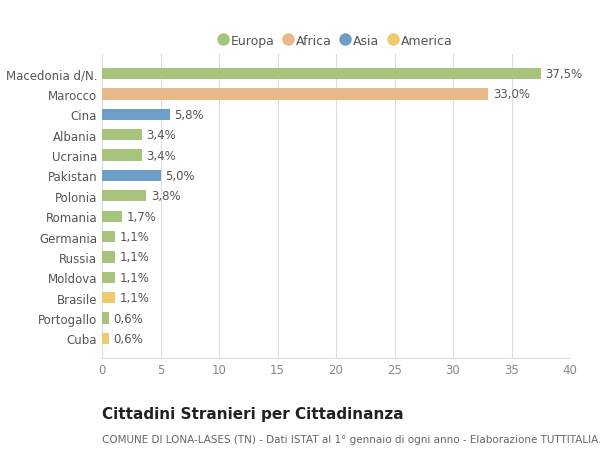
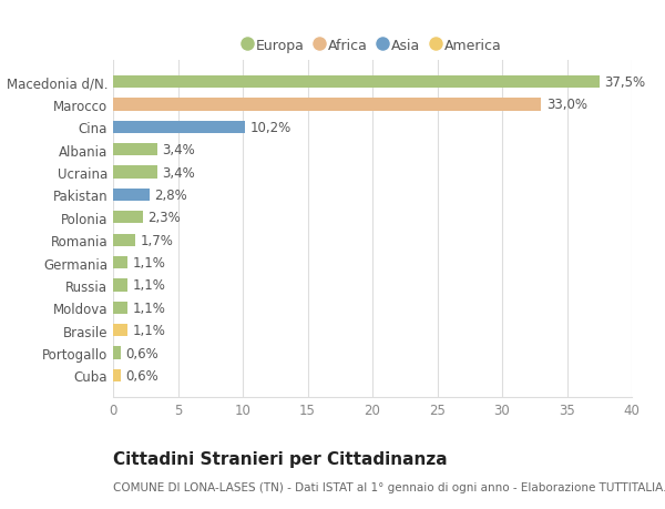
Cina: 5,8% -> 10,2%
Pakistan: 5,0% -> 2,8%
Polonia: 3,8% -> 2,3%
